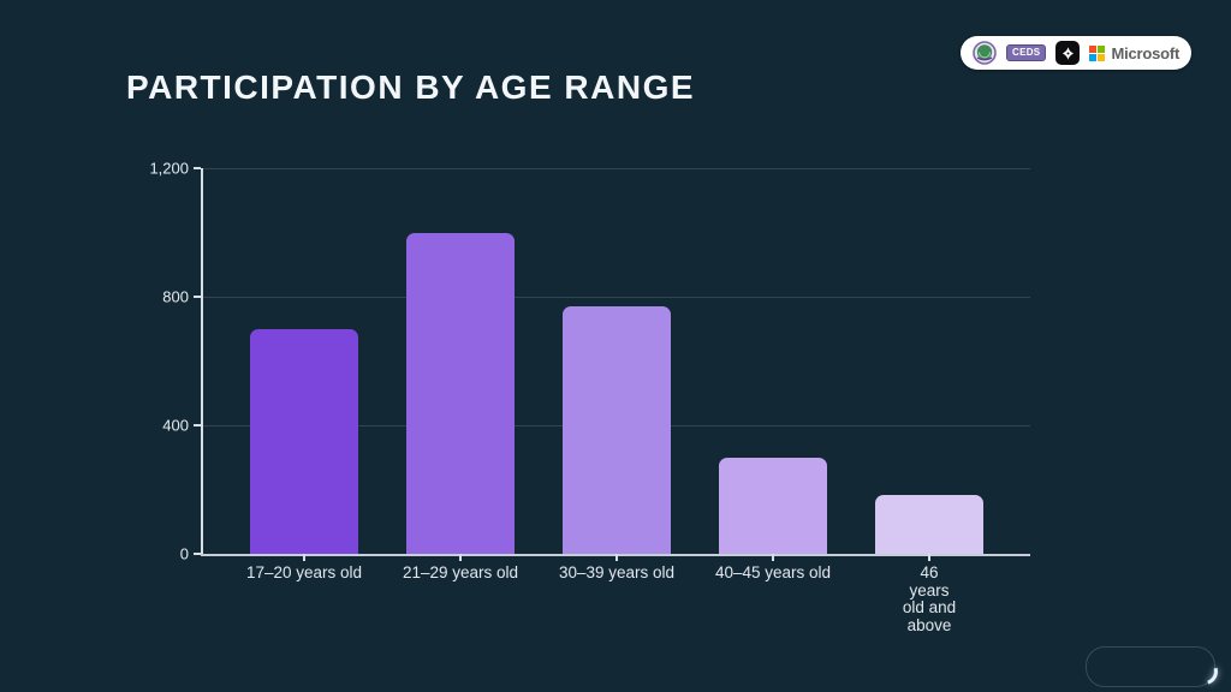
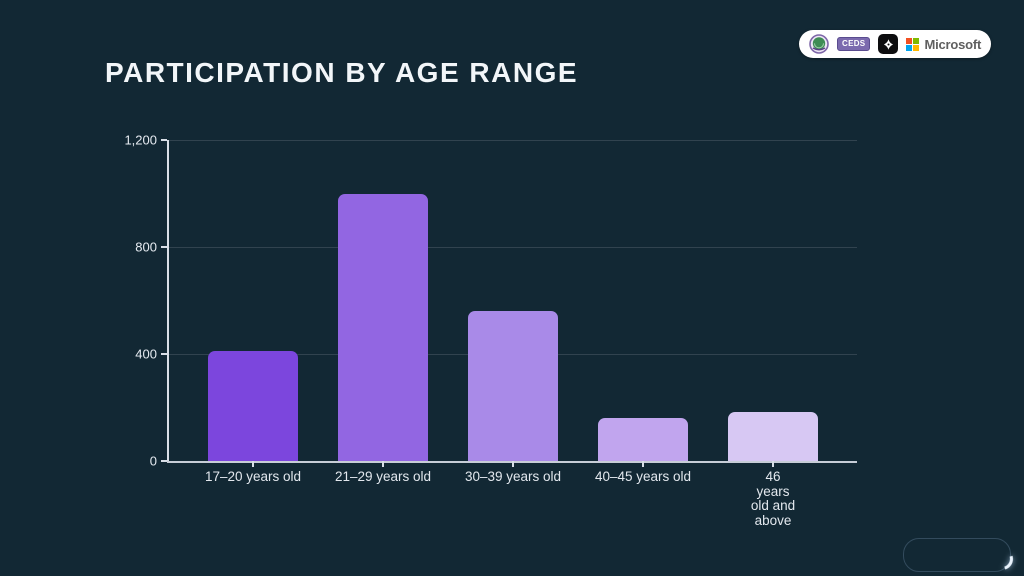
17–20 years old: 700 -> 410
30–39 years old: 770 -> 560
40–45 years old: 300 -> 160
